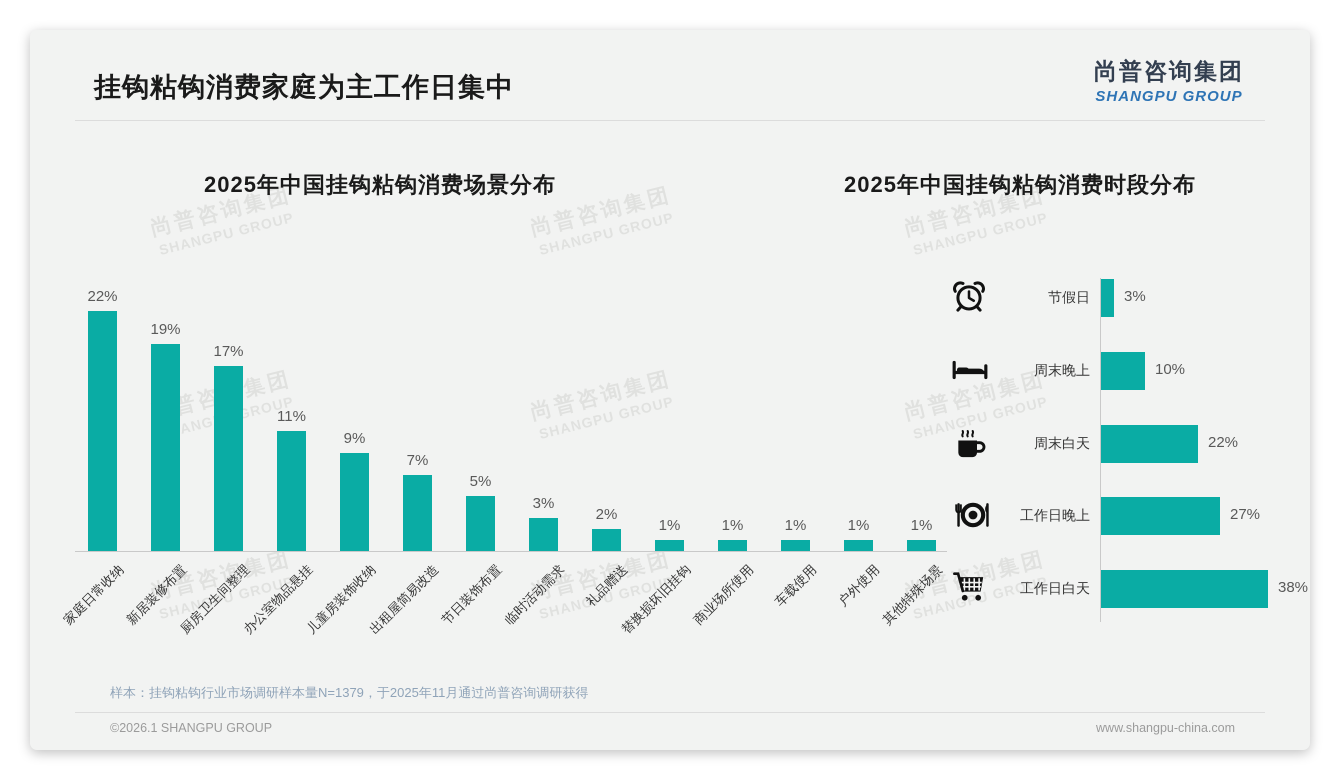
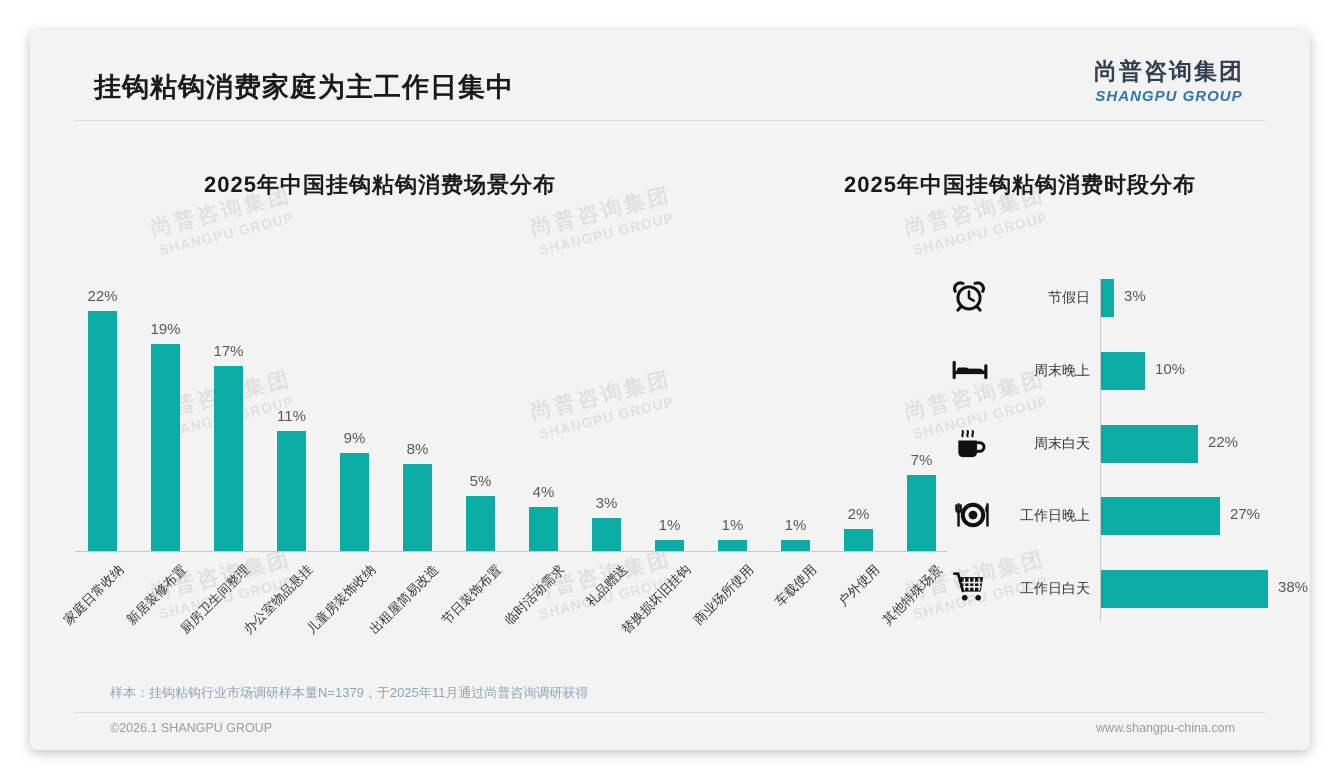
2025年中国挂钩粘钩消费场景分布/出租屋简易改造: 7% -> 8%
2025年中国挂钩粘钩消费场景分布/临时活动需求: 3% -> 4%
2025年中国挂钩粘钩消费场景分布/礼品赠送: 2% -> 3%
2025年中国挂钩粘钩消费场景分布/户外使用: 1% -> 2%
2025年中国挂钩粘钩消费场景分布/其他特殊场景: 1% -> 7%
